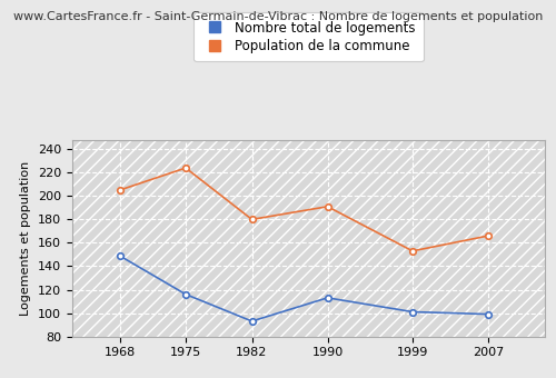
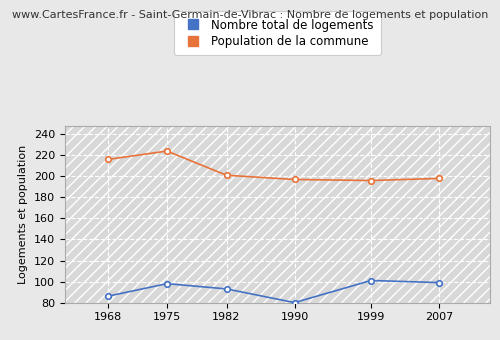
Nombre total de logements/1968: 149 -> 86
Population de la commune/1968: 205 -> 216
Nombre total de logements/1975: 116 -> 98
Population de la commune/1982: 180 -> 201
Nombre total de logements/1990: 113 -> 80
Population de la commune/1990: 191 -> 197
Population de la commune/1999: 153 -> 196
Population de la commune/2007: 166 -> 198
